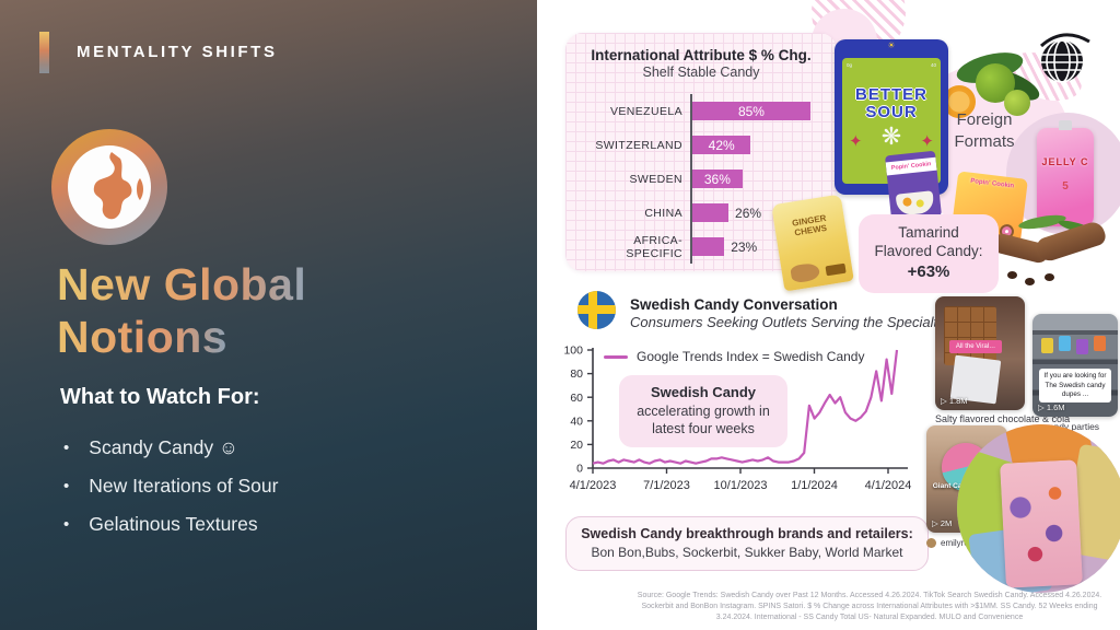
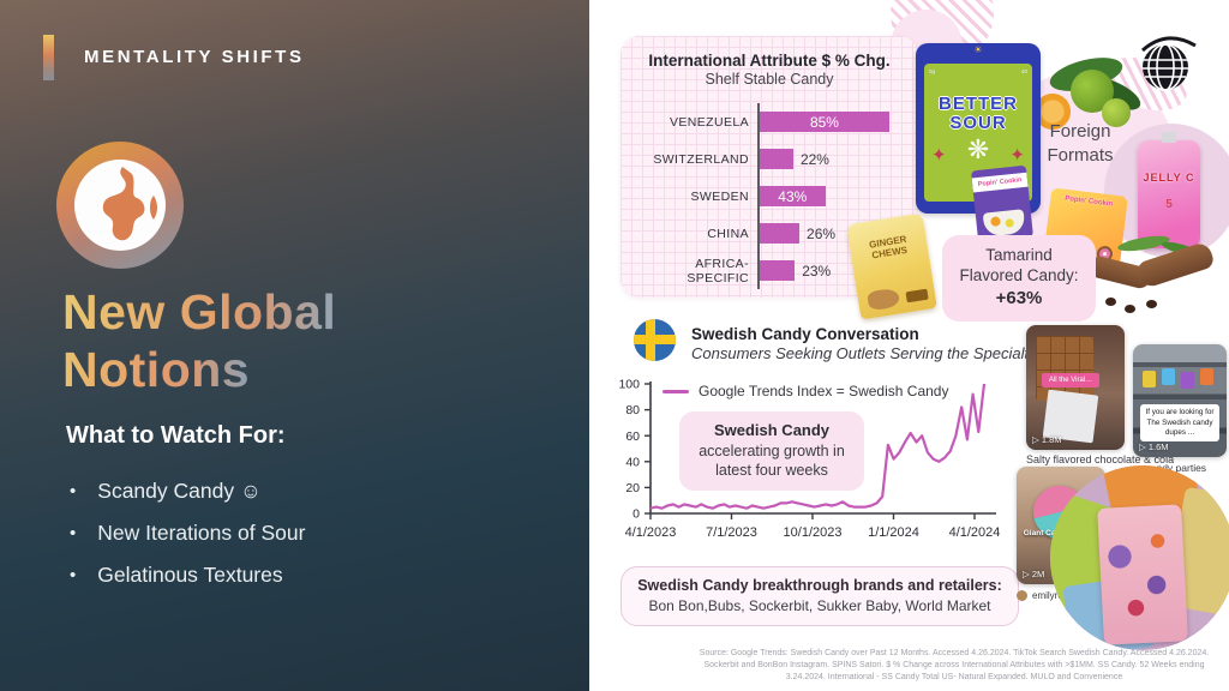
International Attribute $ % Chg./SWITZERLAND: 42% -> 22%
International Attribute $ % Chg./SWEDEN: 36% -> 43%
